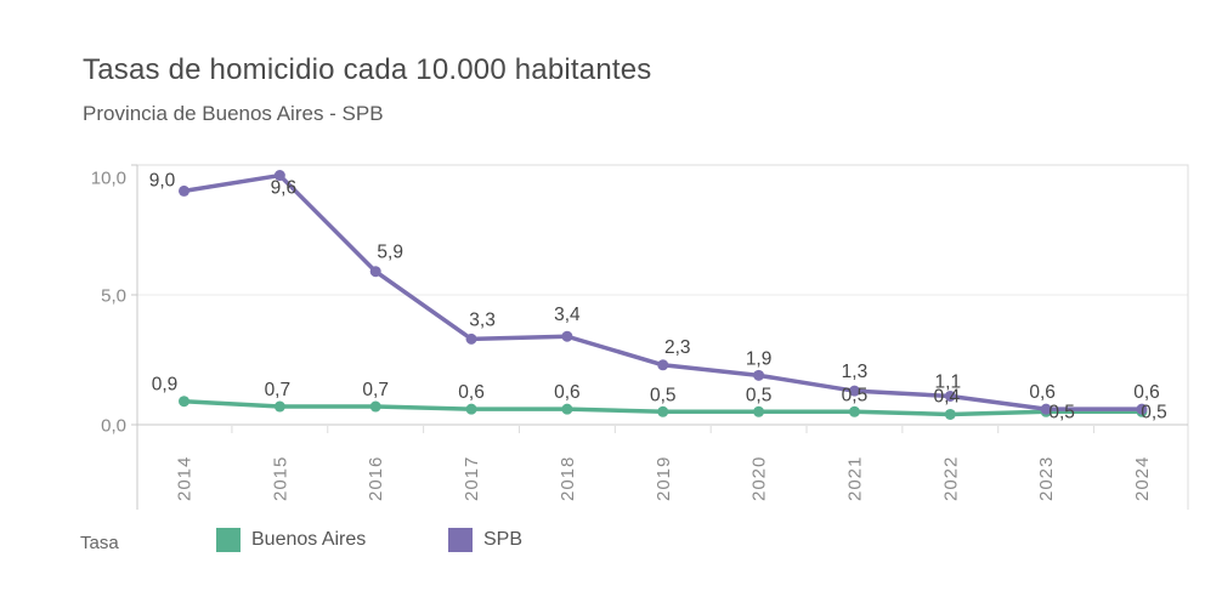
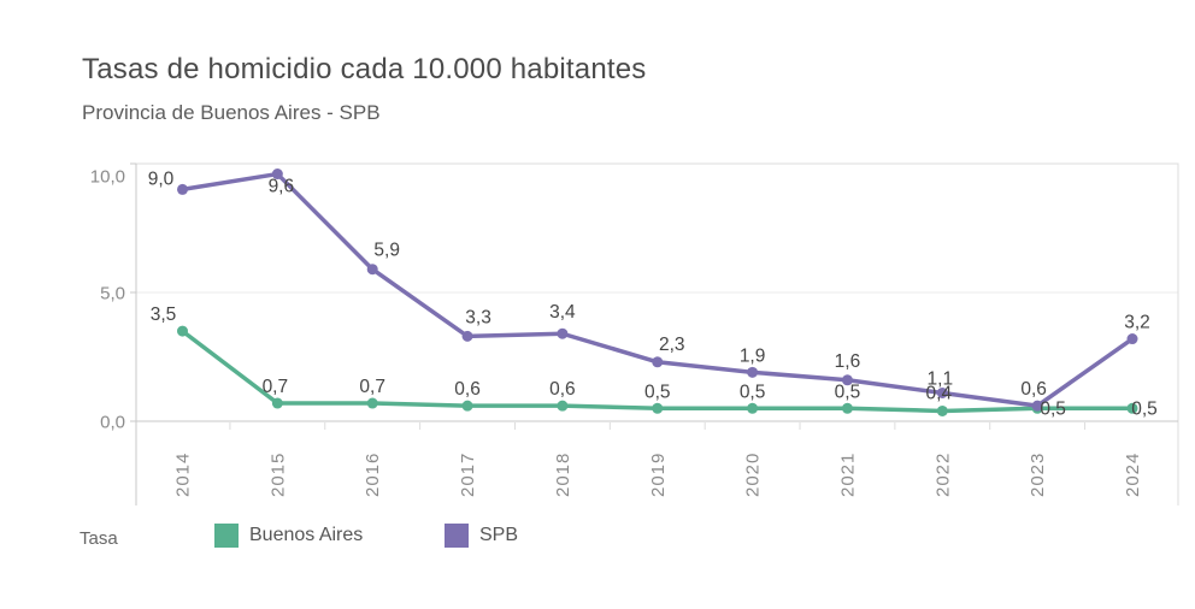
Buenos Aires/2014: 0,9 -> 3,5
SPB/2021: 1,3 -> 1,6
SPB/2024: 0,6 -> 3,2
